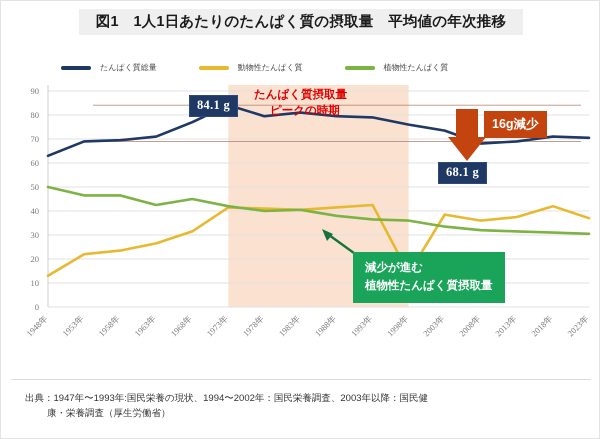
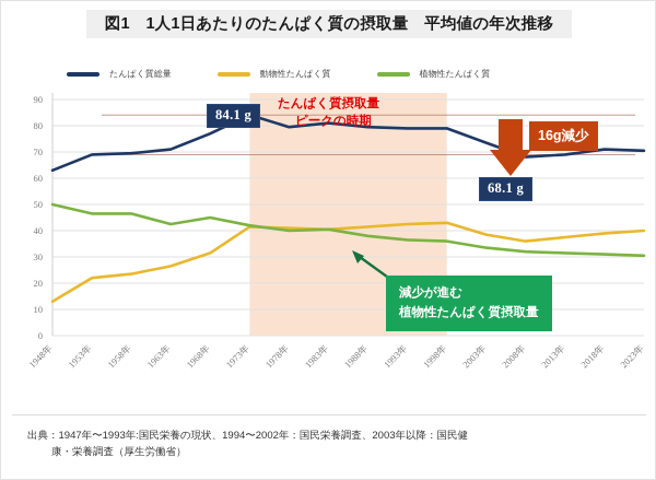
たんぱく質総量/1998年: 76 -> 79
動物性たんぱく質/1998年: 14 -> 43
動物性たんぱく質/2018年: 42 -> 39
動物性たんぱく質/2023年: 37 -> 40
